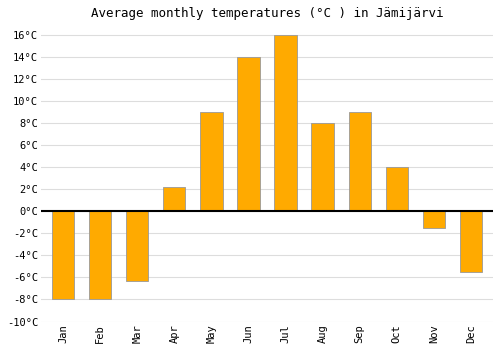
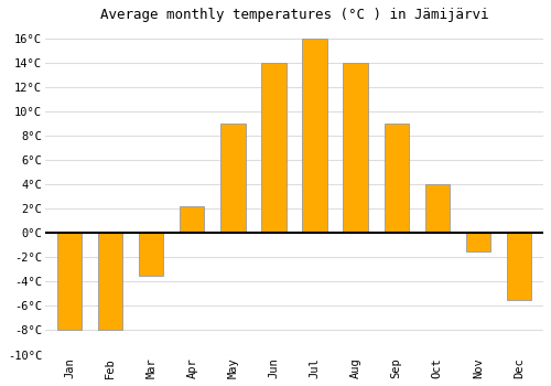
Mar: -6.3°C -> -3.5°C
Aug: 8.0°C -> 14.0°C
